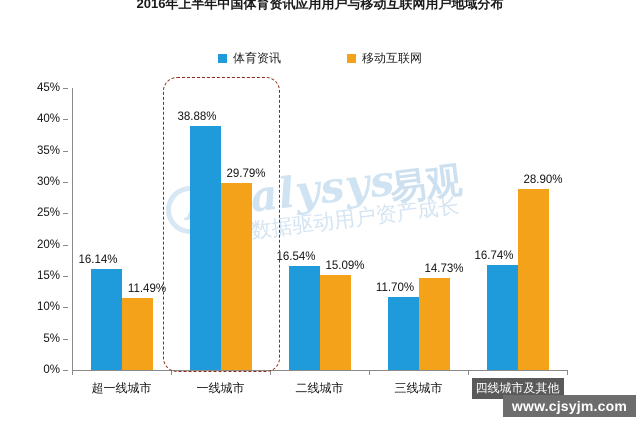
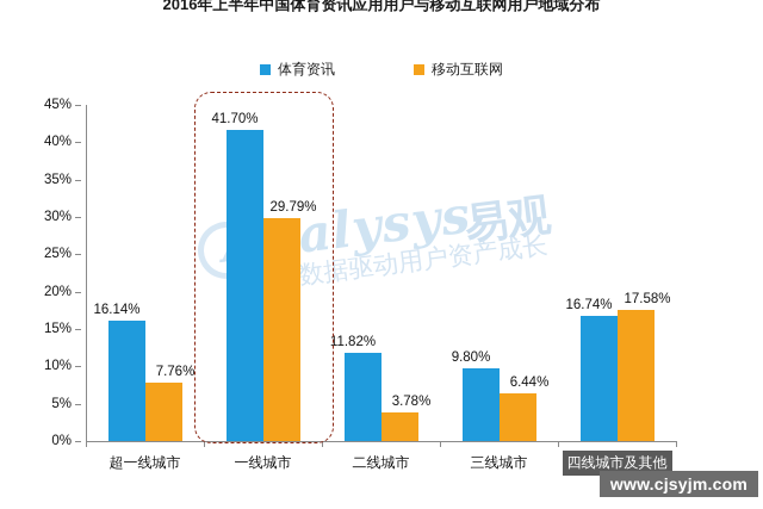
移动互联网/超一线城市: 11.49% -> 7.76%
体育资讯/一线城市: 38.88% -> 41.70%
体育资讯/二线城市: 16.54% -> 11.82%
移动互联网/二线城市: 15.09% -> 3.78%
体育资讯/三线城市: 11.70% -> 9.80%
移动互联网/三线城市: 14.73% -> 6.44%
移动互联网/四线城市及其他: 28.90% -> 17.58%
